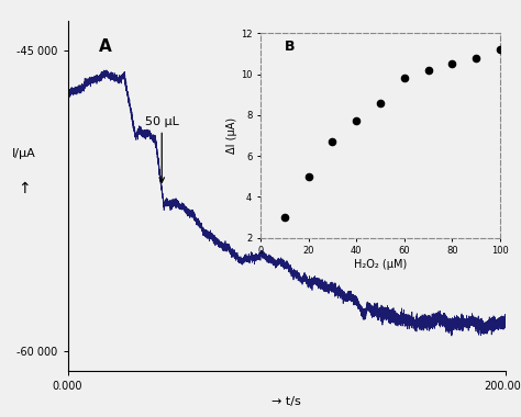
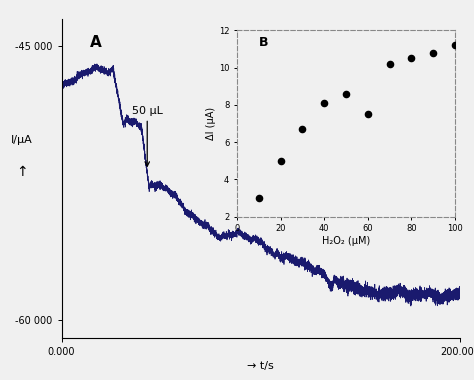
40: 7.7 -> 8.1
60: 9.8 -> 7.5
